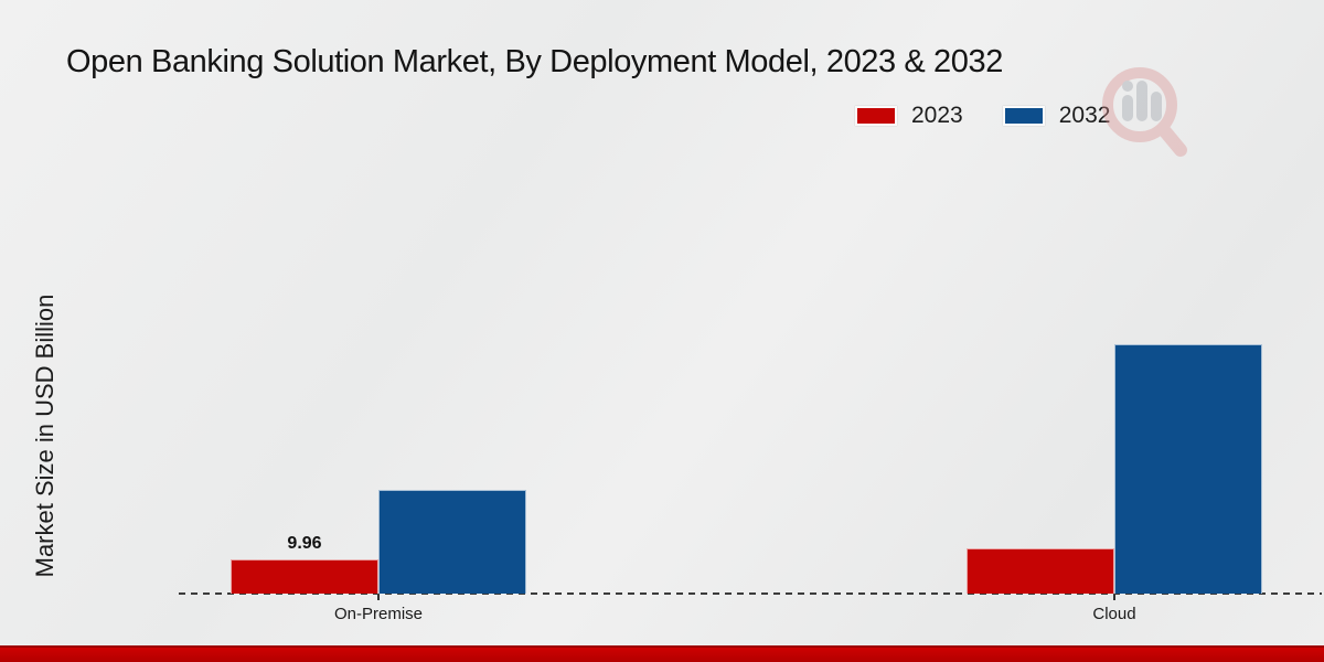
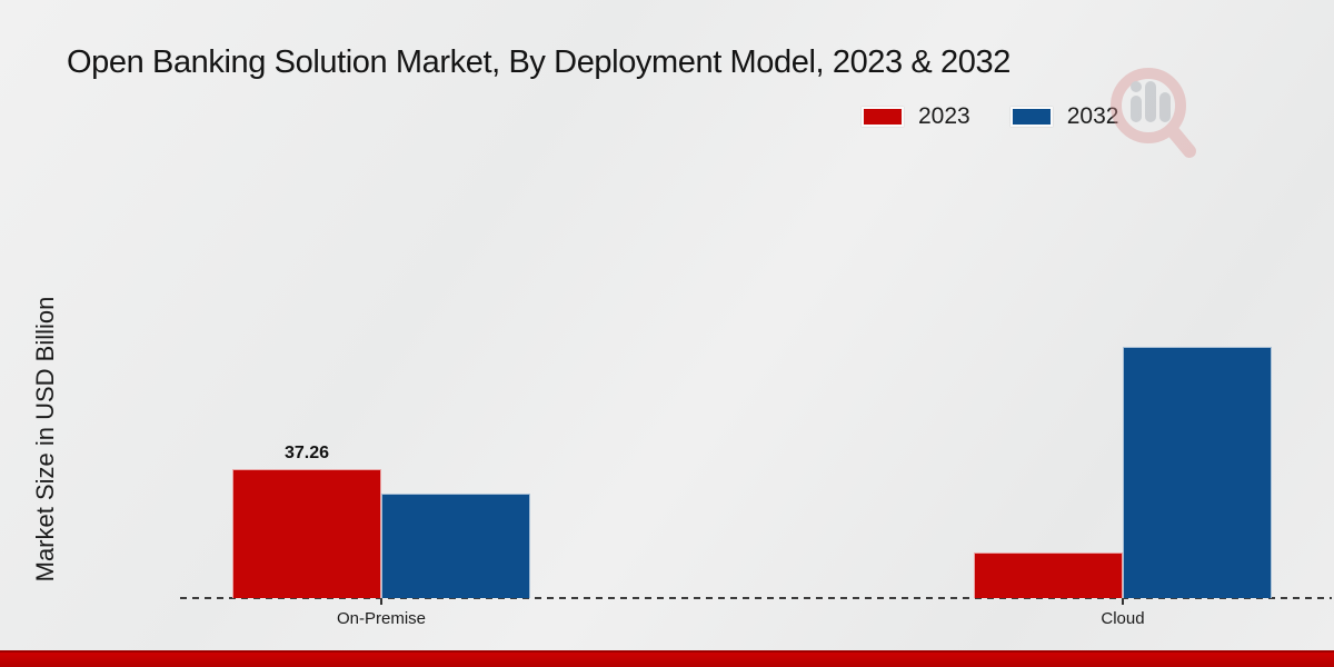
2023/On-Premise: 9.96 -> 37.26
